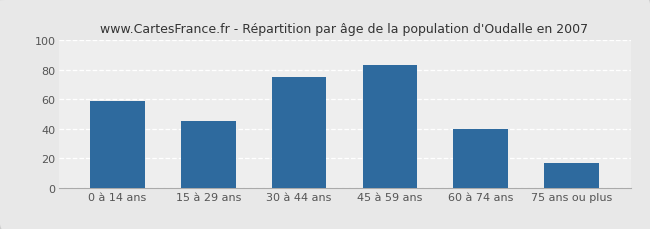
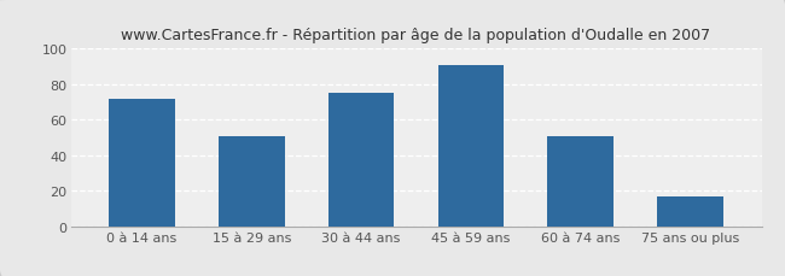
0 à 14 ans: 59 -> 72
15 à 29 ans: 45 -> 51
45 à 59 ans: 83 -> 91
60 à 74 ans: 40 -> 51
